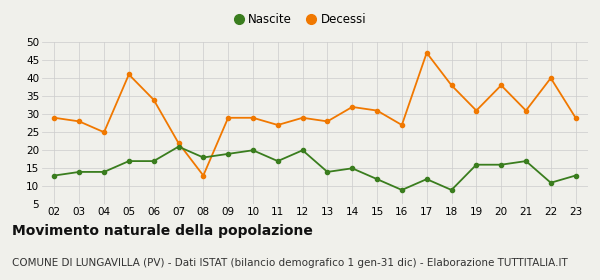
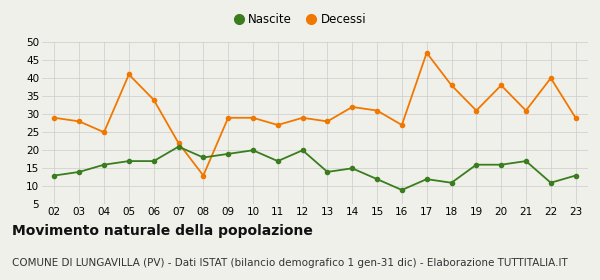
Nascite/04: 14 -> 16
Nascite/18: 9 -> 11
